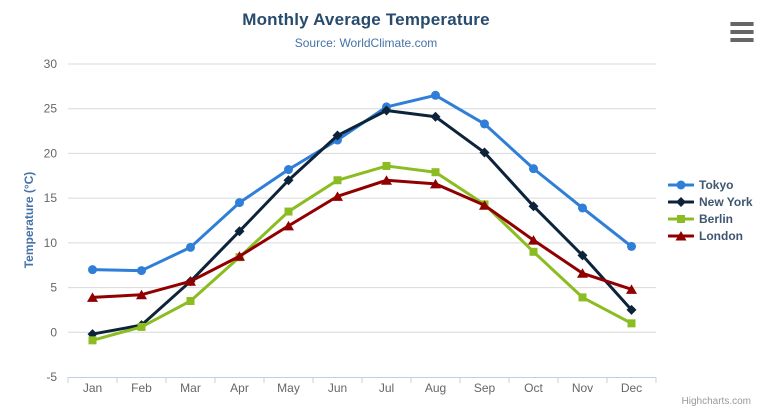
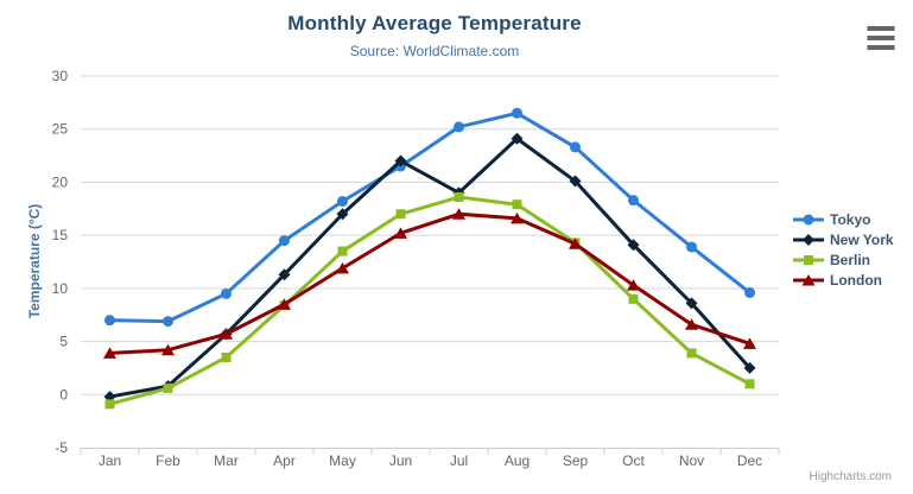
New York/Jul: 25 -> 19
